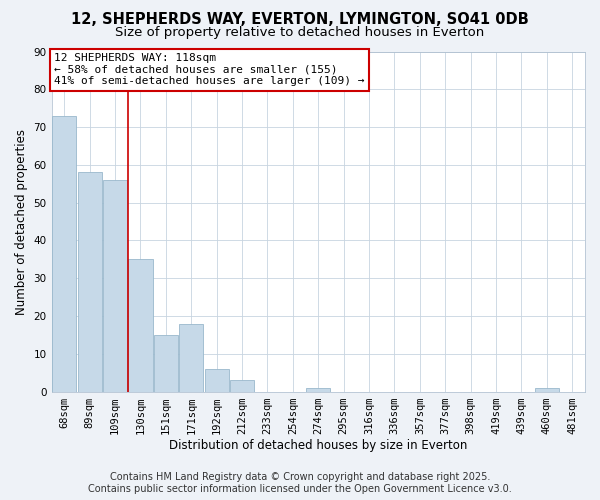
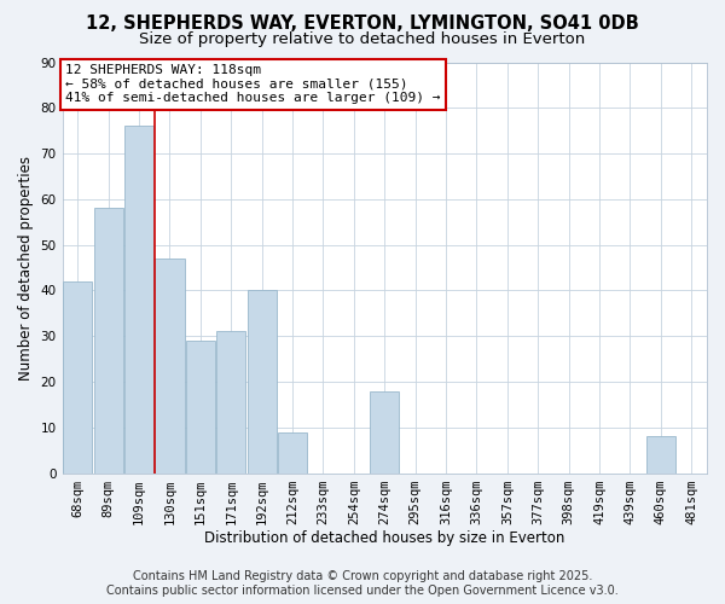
68sqm: 73 -> 42
109sqm: 56 -> 76
130sqm: 35 -> 47
151sqm: 15 -> 29
171sqm: 18 -> 31
192sqm: 6 -> 40
212sqm: 3 -> 9
274sqm: 1 -> 18
460sqm: 1 -> 8
